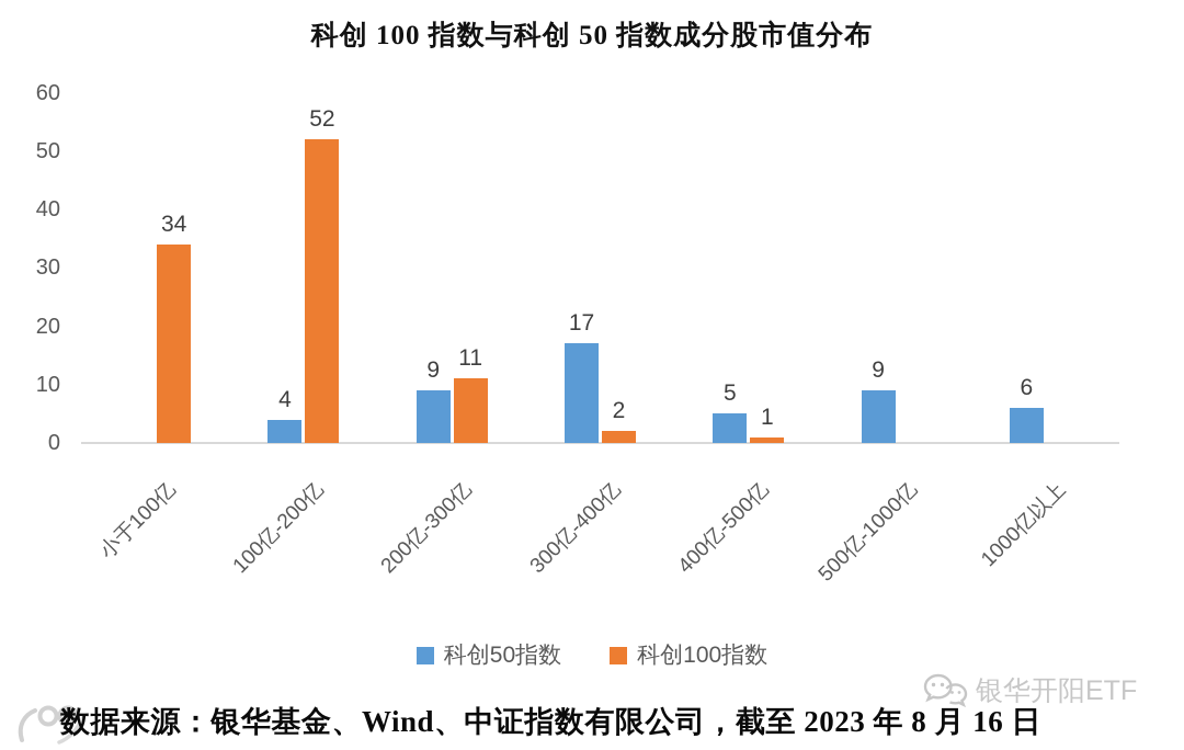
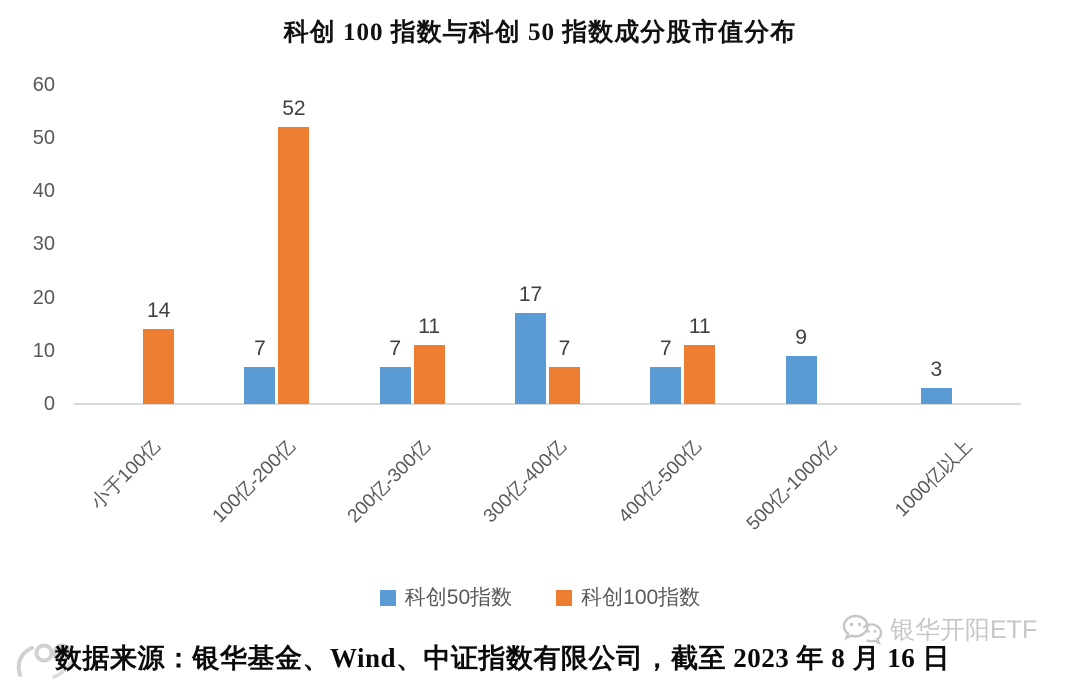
科创100指数/小于100亿: 34 -> 14
科创50指数/100亿-200亿: 4 -> 7
科创50指数/200亿-300亿: 9 -> 7
科创100指数/300亿-400亿: 2 -> 7
科创50指数/400亿-500亿: 5 -> 7
科创100指数/400亿-500亿: 1 -> 11
科创50指数/1000亿以上: 6 -> 3
